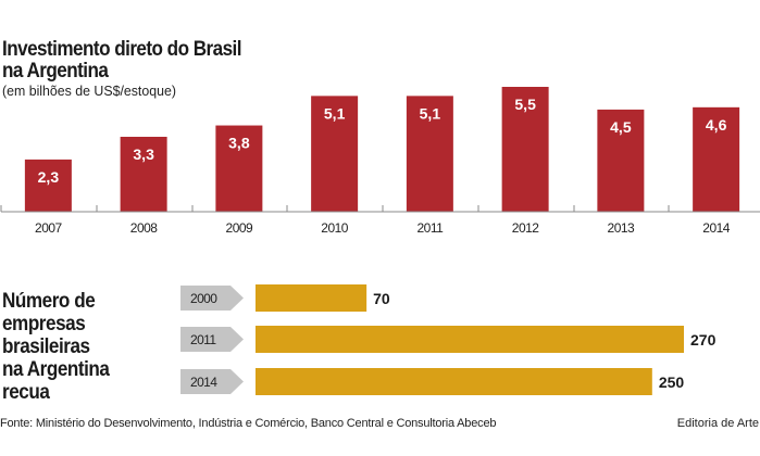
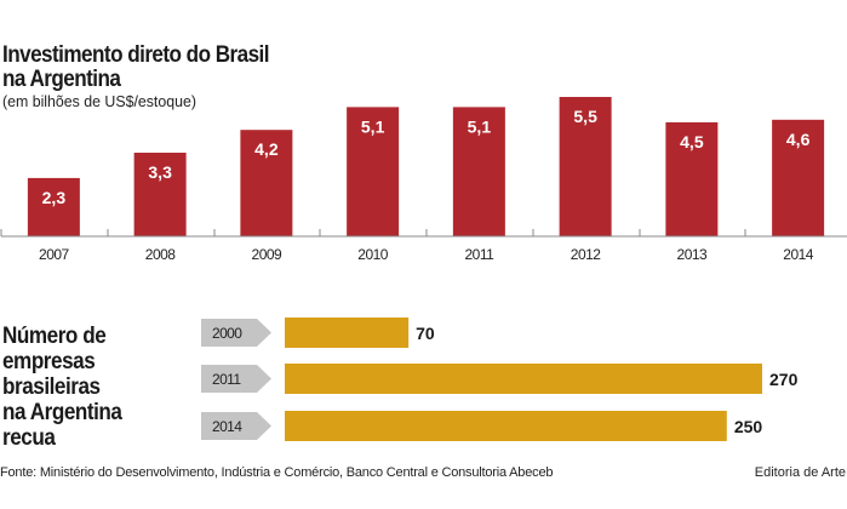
Investimento direto do Brasil na Argentina/2009: 3,8 -> 4,2
